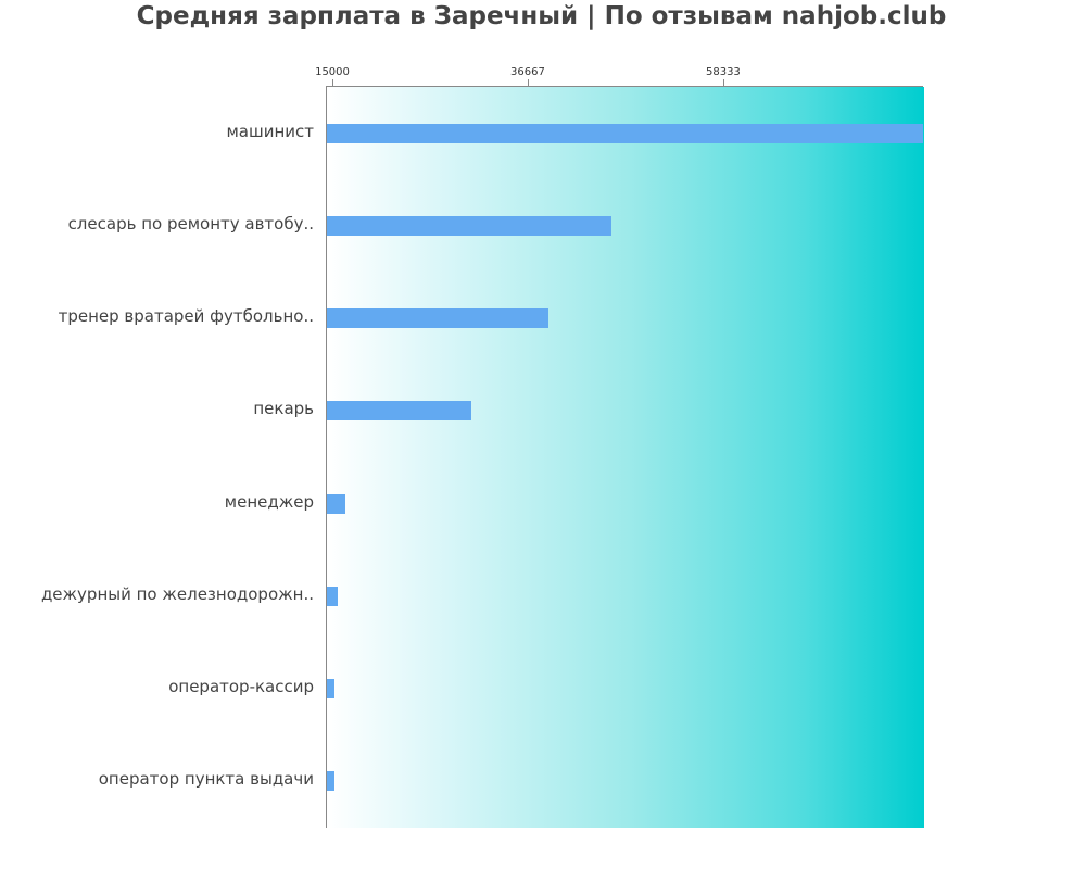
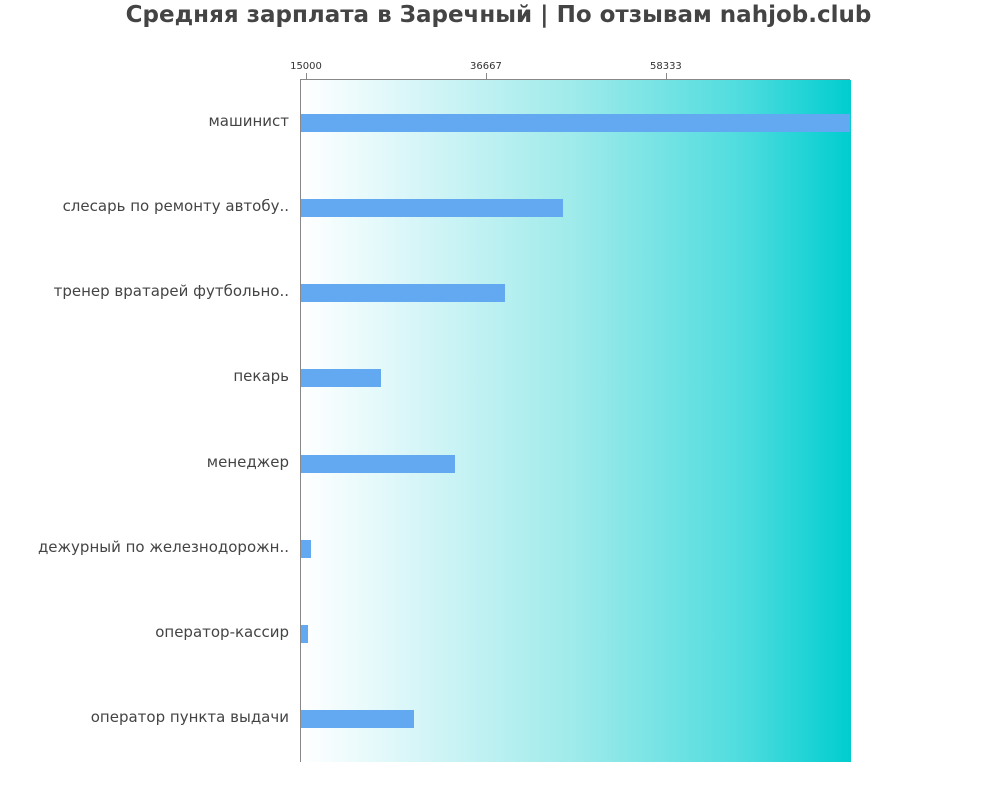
пекарь: 30000 -> 24000
менеджер: 16000 -> 33000
оператор пункта выдачи: 15000 -> 28000
